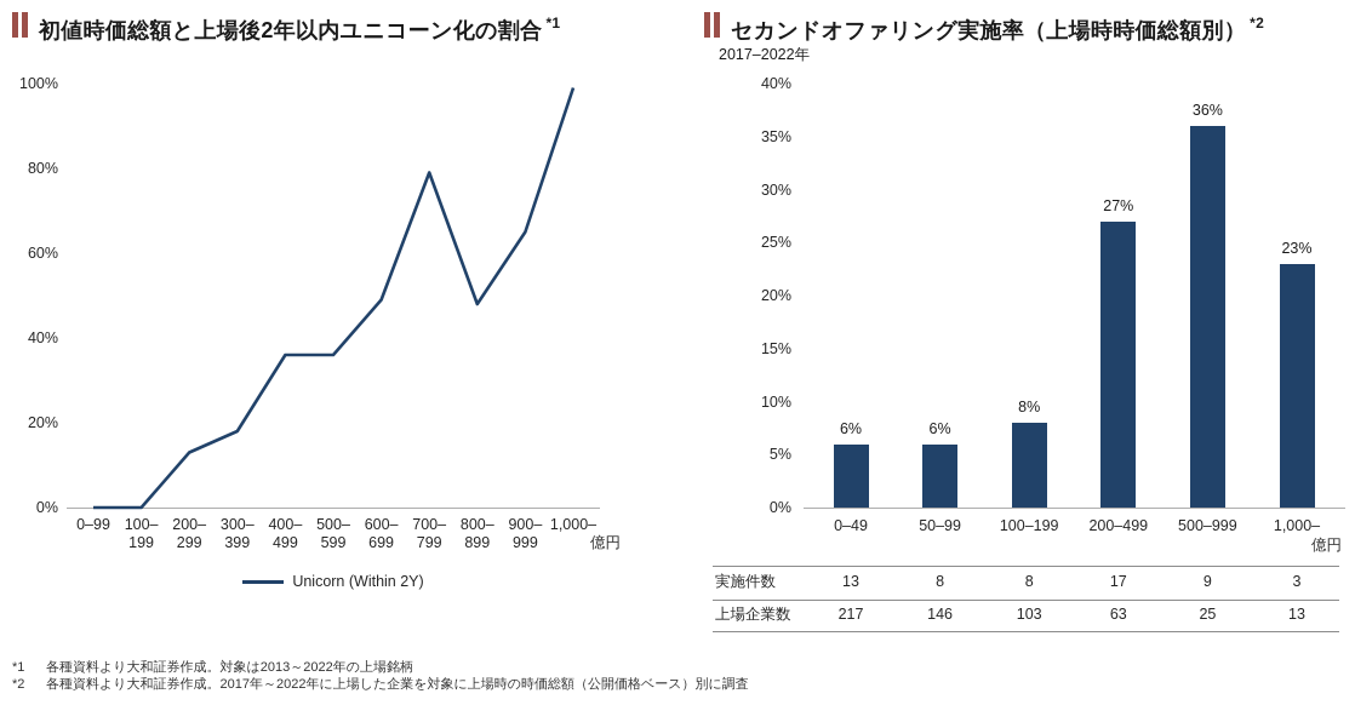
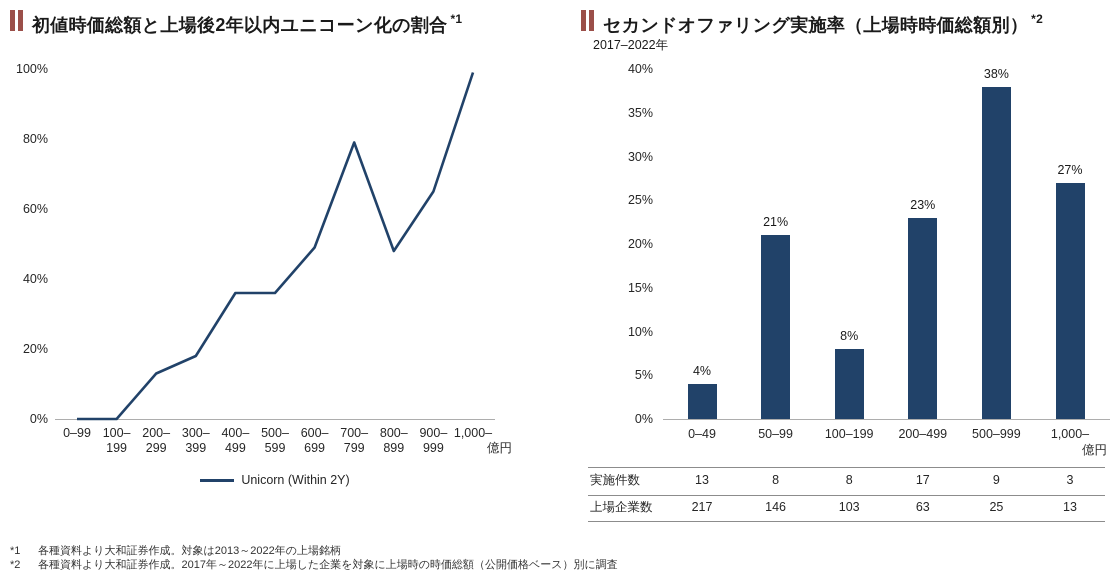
セカンドオファリング実施率（上場時時価総額別）*2/0–49: 6% -> 4%
セカンドオファリング実施率（上場時時価総額別）*2/50–99: 6% -> 21%
セカンドオファリング実施率（上場時時価総額別）*2/200–499: 27% -> 23%
セカンドオファリング実施率（上場時時価総額別）*2/500–999: 36% -> 38%
セカンドオファリング実施率（上場時時価総額別）*2/1,000–: 23% -> 27%
